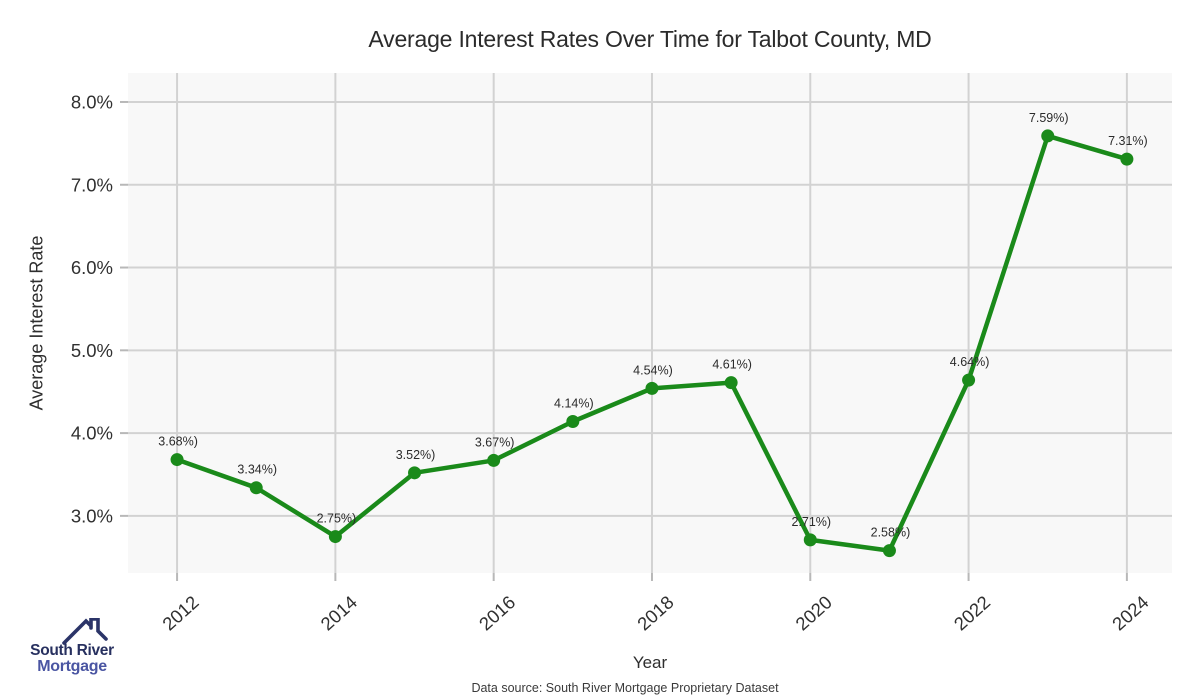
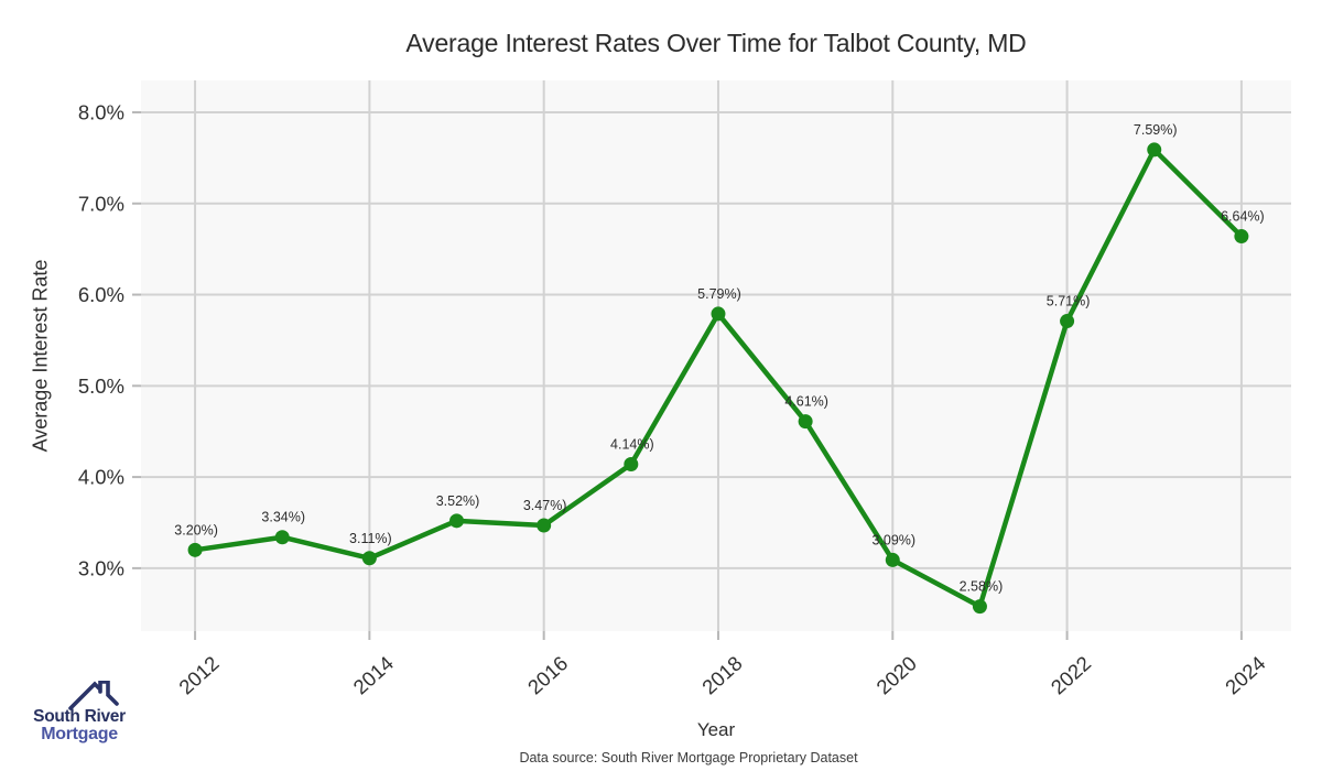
2012: 3.68% -> 3.20%
2014: 2.75% -> 3.11%
2016: 3.67% -> 3.47%
2018: 4.54% -> 5.79%
2020: 2.71% -> 3.09%
2022: 4.64% -> 5.71%
2024: 7.31% -> 6.64%
